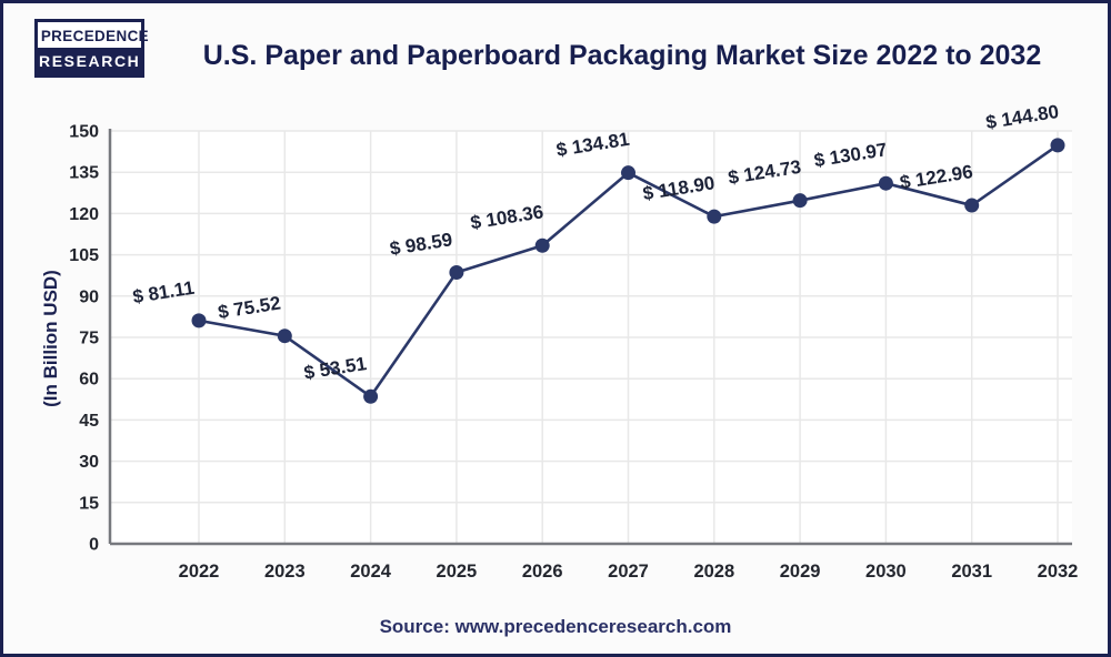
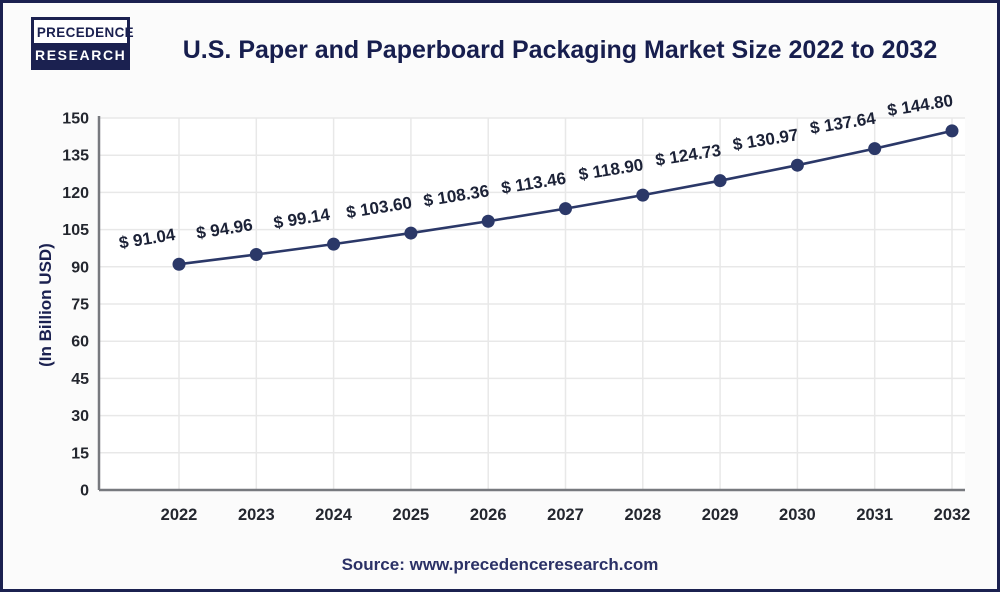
2022: 81.11 -> 91.04
2023: 75.52 -> 94.96
2024: 53.51 -> 99.14
2025: 98.59 -> 103.60
2027: 134.81 -> 113.46
2031: 122.96 -> 137.64
